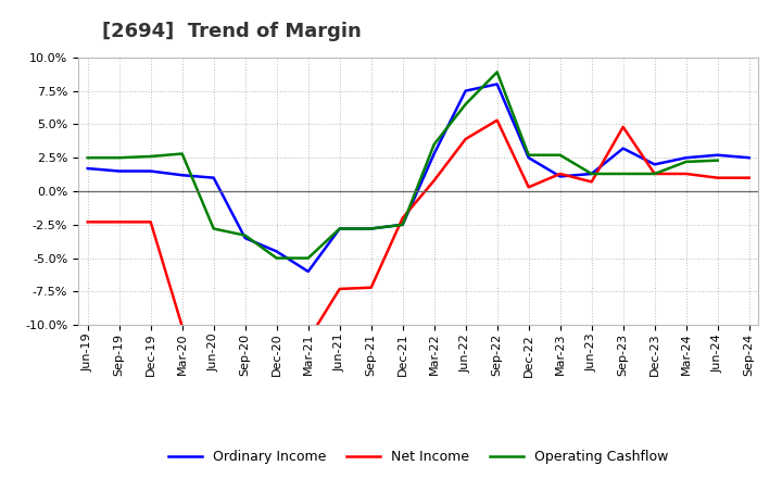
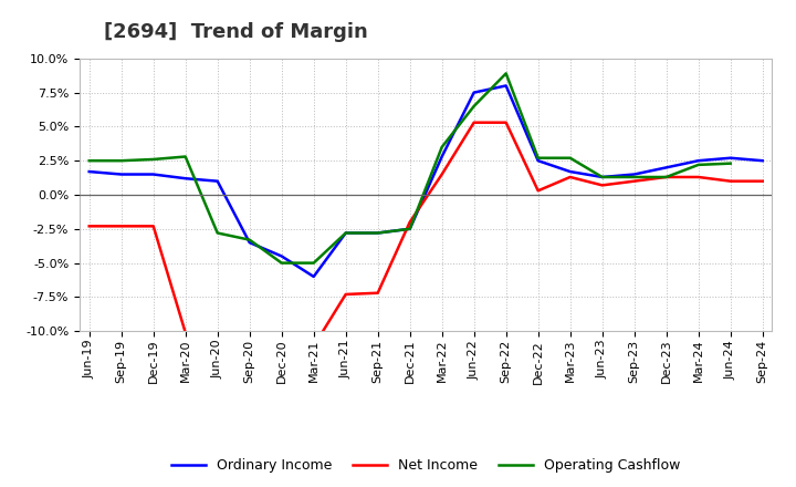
Net Income/Mar-22: 0.8% -> 1.5%
Net Income/Jun-22: 3.9% -> 5.3%
Ordinary Income/Mar-23: 1.1% -> 1.7%
Ordinary Income/Sep-23: 3.2% -> 1.5%
Net Income/Sep-23: 4.8% -> 1.0%
